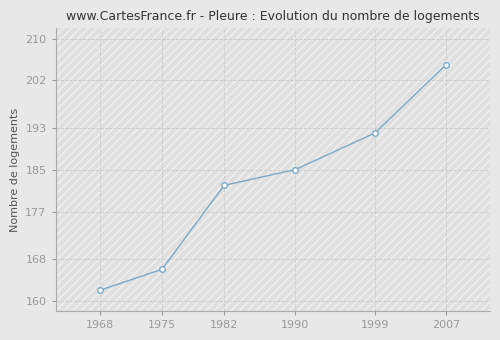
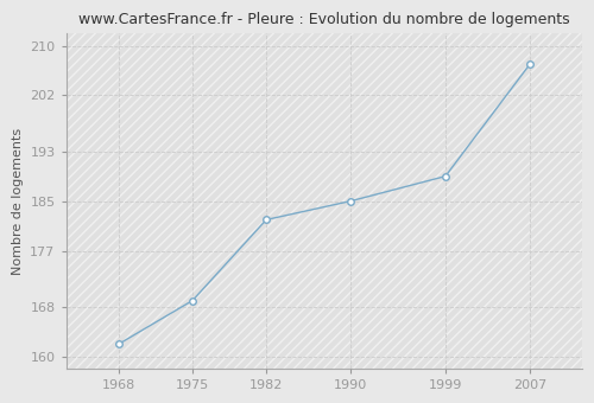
1975: 166 -> 169
1999: 192 -> 189
2007: 205 -> 207
